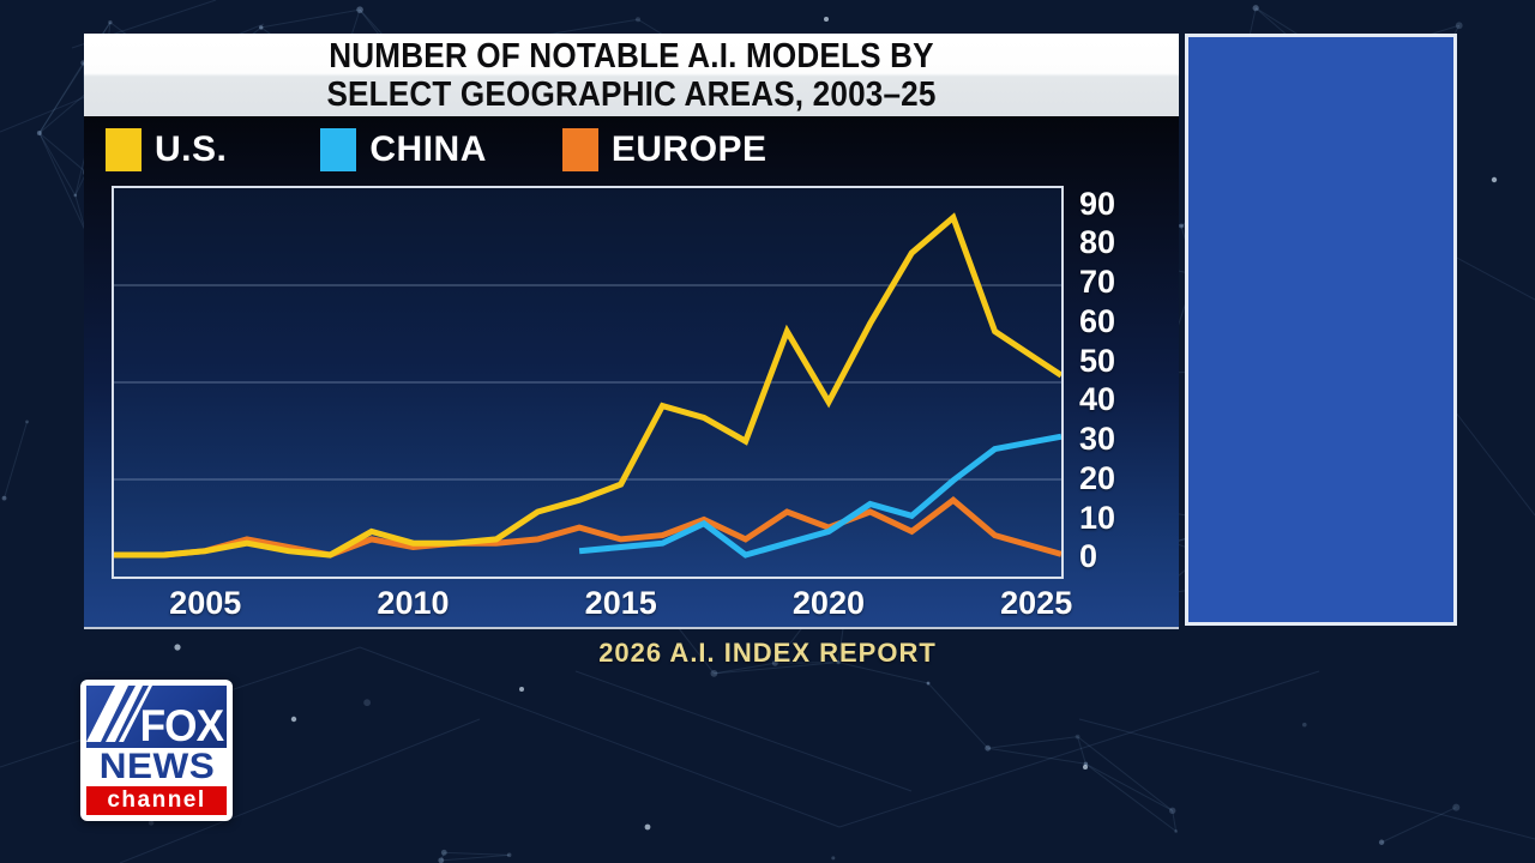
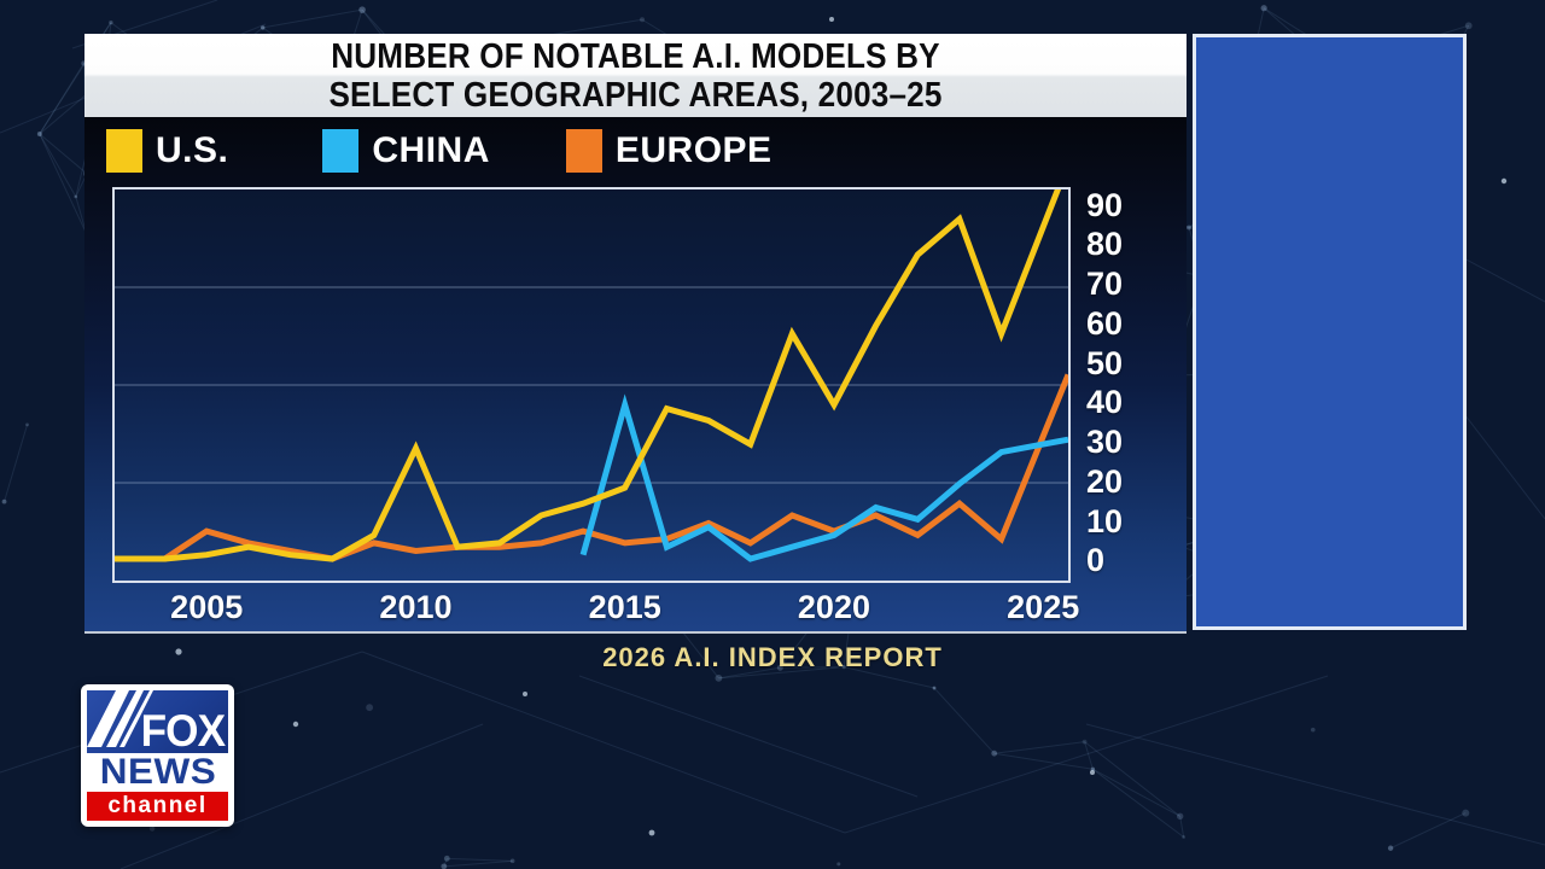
EUROPE/2005: 2 -> 8
U.S./2010: 4 -> 29
CHINA/2015: 3 -> 40
U.S./2025: 51 -> 85
EUROPE/2025: 3 -> 32
